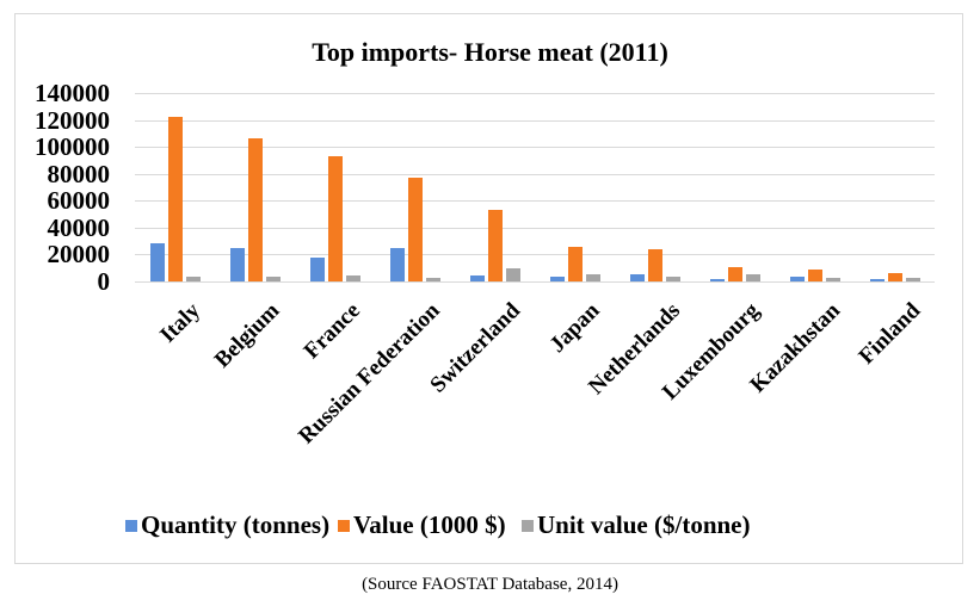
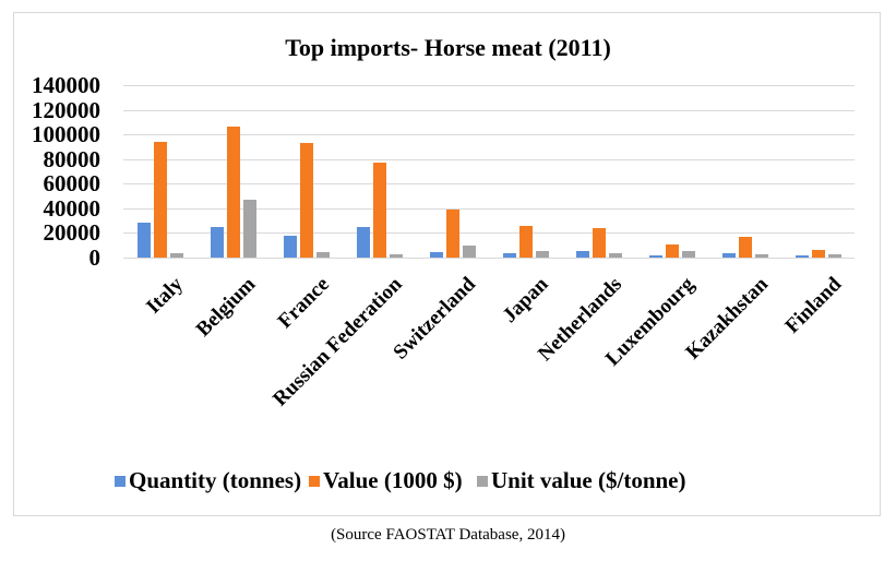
Value (1000 $)/Italy: 122000 -> 94000
Unit value ($/tonne)/Belgium: 4000 -> 47000
Value (1000 $)/Switzerland: 53000 -> 39000
Value (1000 $)/Kazakhstan: 9000 -> 17000
